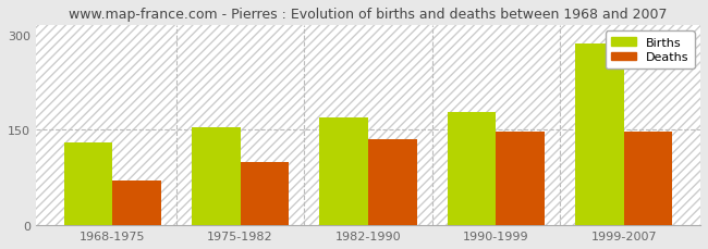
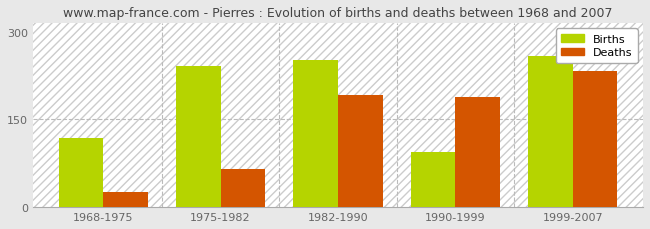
Births/1968-1975: 130 -> 118
Deaths/1968-1975: 70 -> 26
Births/1975-1982: 155 -> 242
Deaths/1975-1982: 100 -> 66
Births/1982-1990: 170 -> 252
Deaths/1982-1990: 135 -> 192
Births/1990-1999: 178 -> 94
Deaths/1990-1999: 147 -> 188
Births/1999-2007: 285 -> 258
Deaths/1999-2007: 147 -> 232
